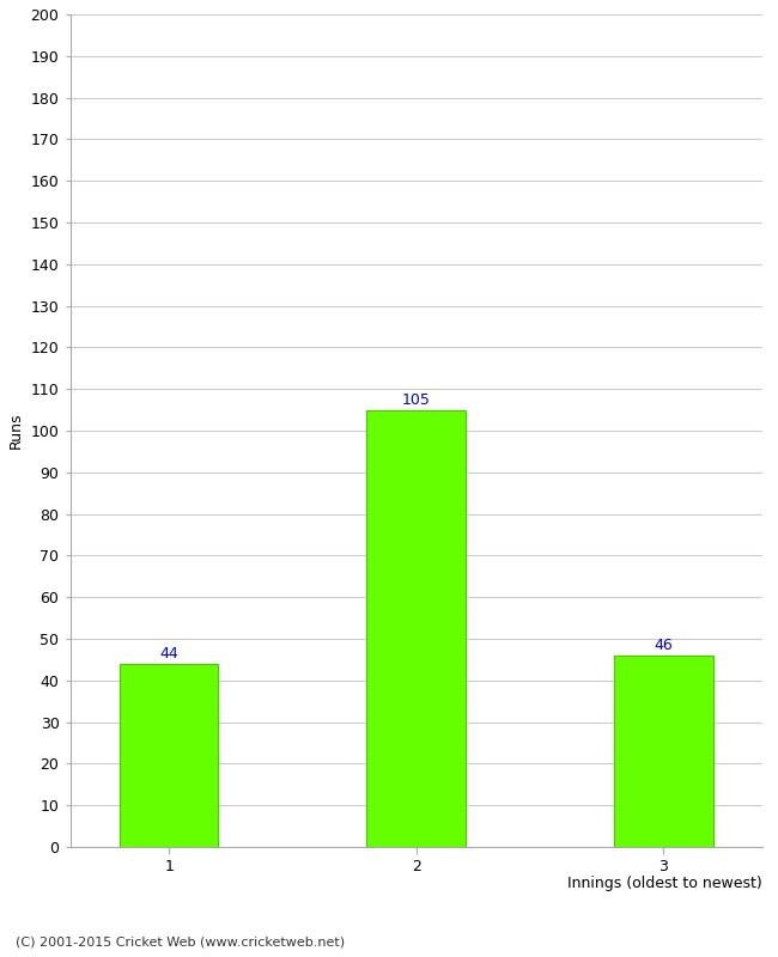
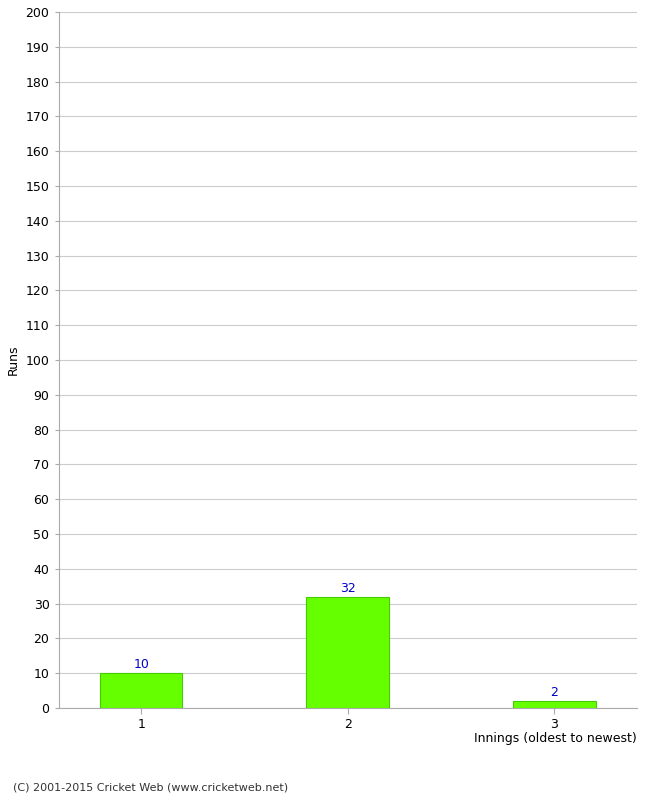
1: 44 -> 10
2: 105 -> 32
3: 46 -> 2
